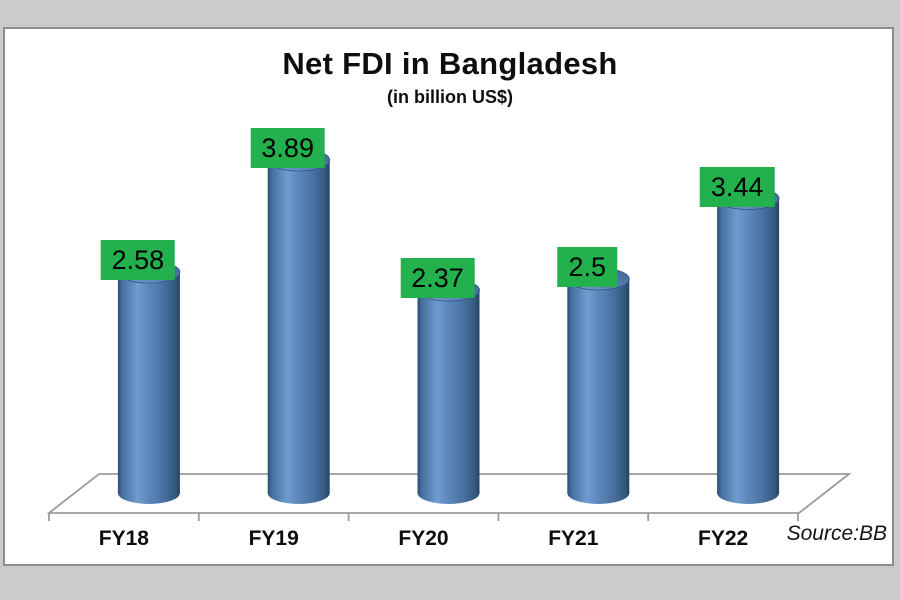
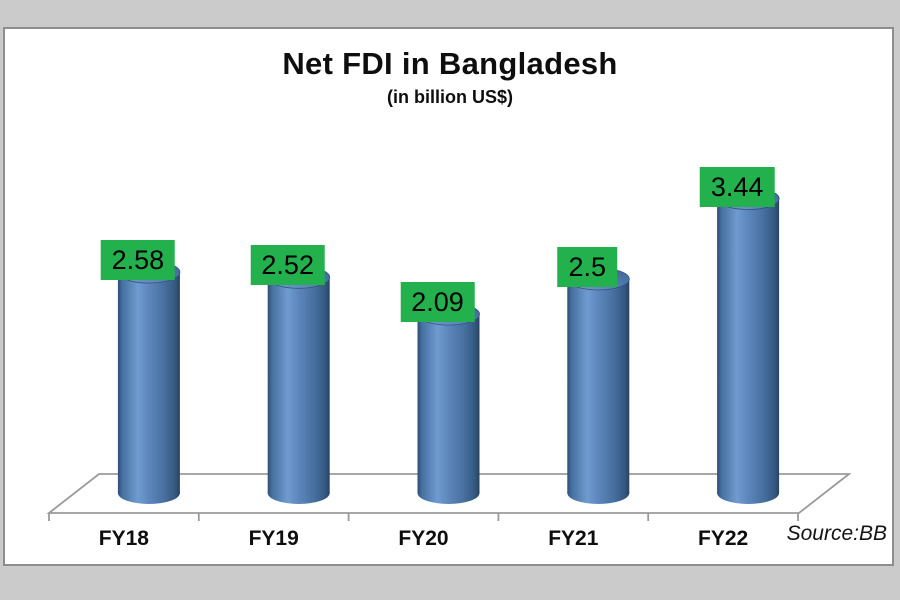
FY19: 3.89 -> 2.52
FY20: 2.37 -> 2.09
